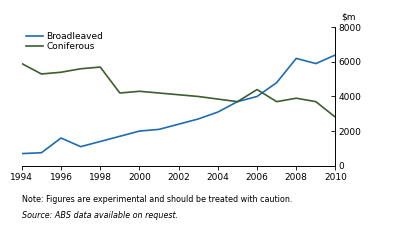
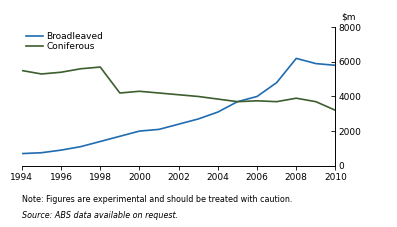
Coniferous/1994: 5900 -> 5500
Broadleaved/1996: 1600 -> 900
Coniferous/2006: 4400 -> 3800
Broadleaved/2010: 6400 -> 5800
Coniferous/2010: 2800 -> 3200
